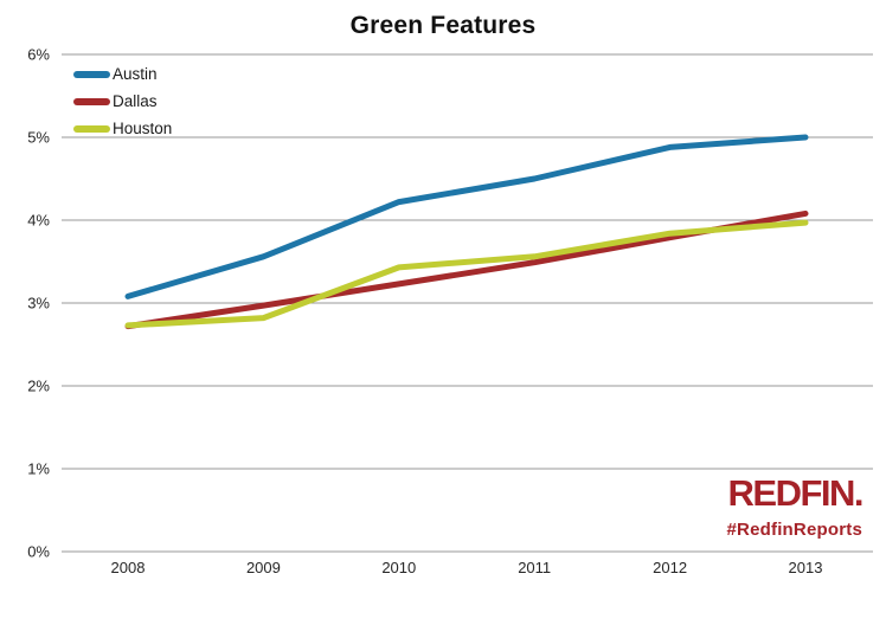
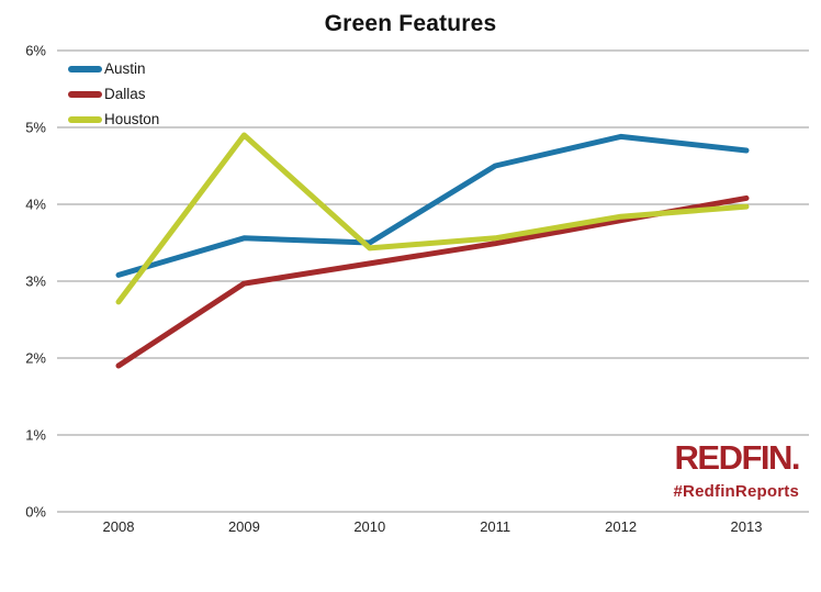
Dallas/2008: 2.7% -> 1.9%
Houston/2009: 2.8% -> 4.9%
Austin/2010: 4.2% -> 3.5%
Austin/2013: 5.0% -> 4.7%
